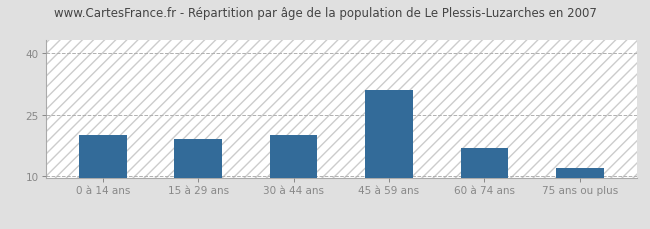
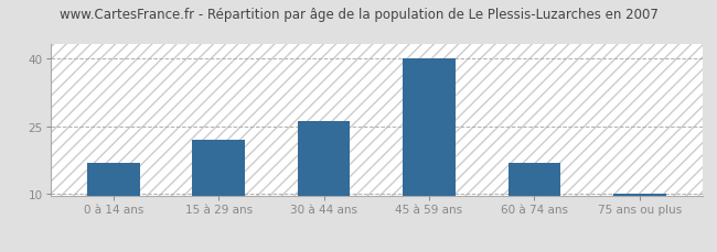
0 à 14 ans: 20 -> 17
15 à 29 ans: 19 -> 22
30 à 44 ans: 20 -> 26
45 à 59 ans: 31 -> 40
75 ans ou plus: 12 -> 10
